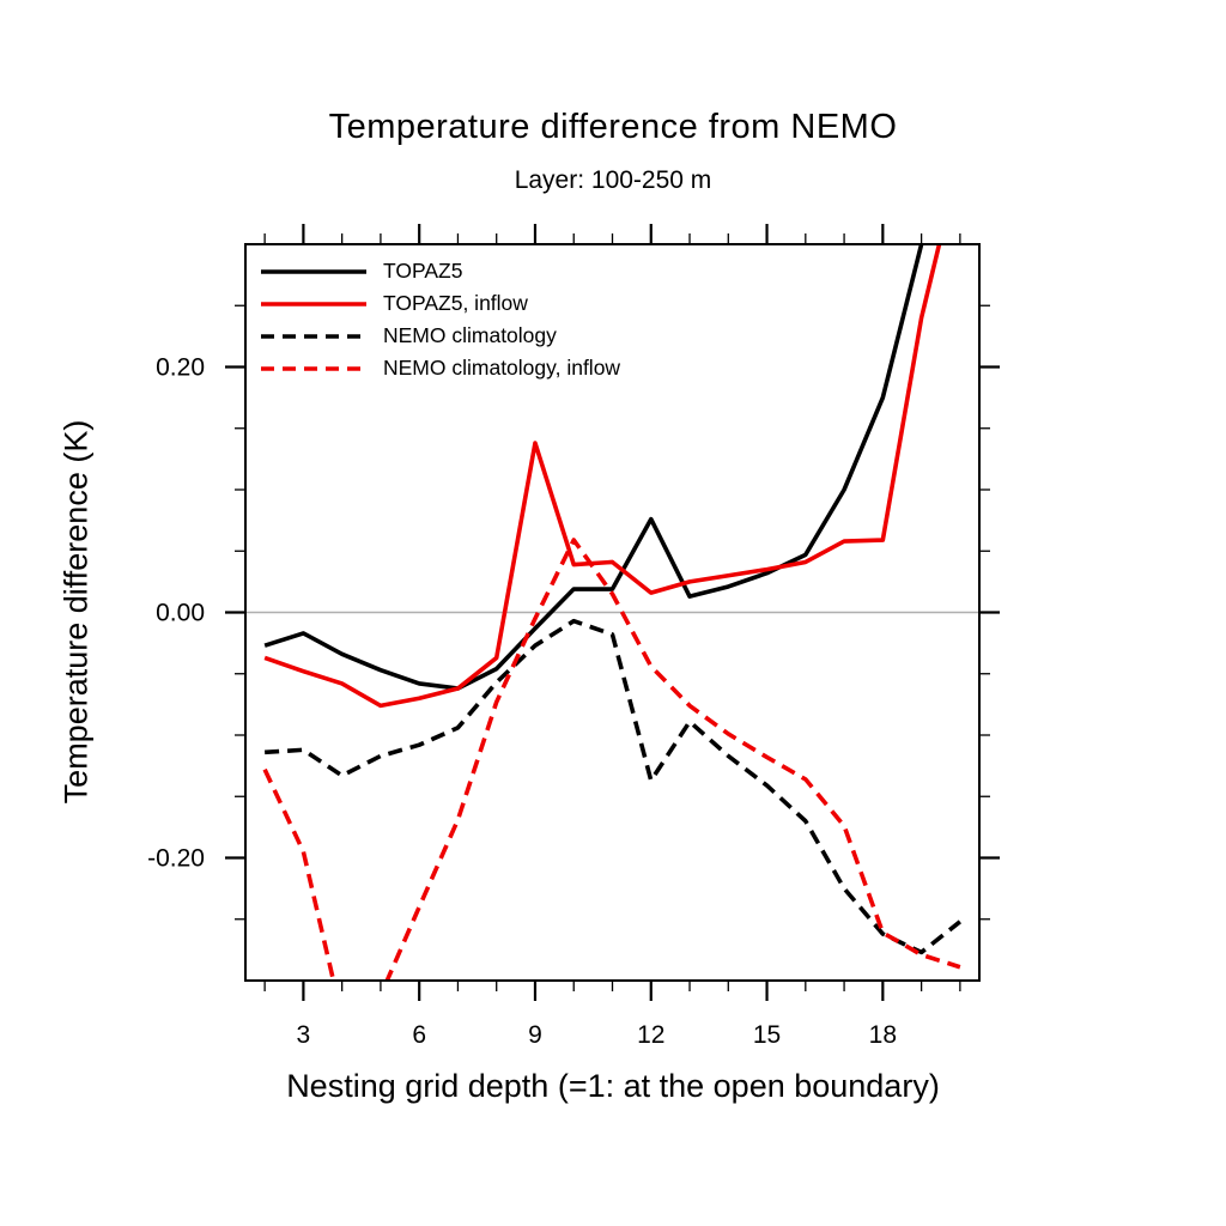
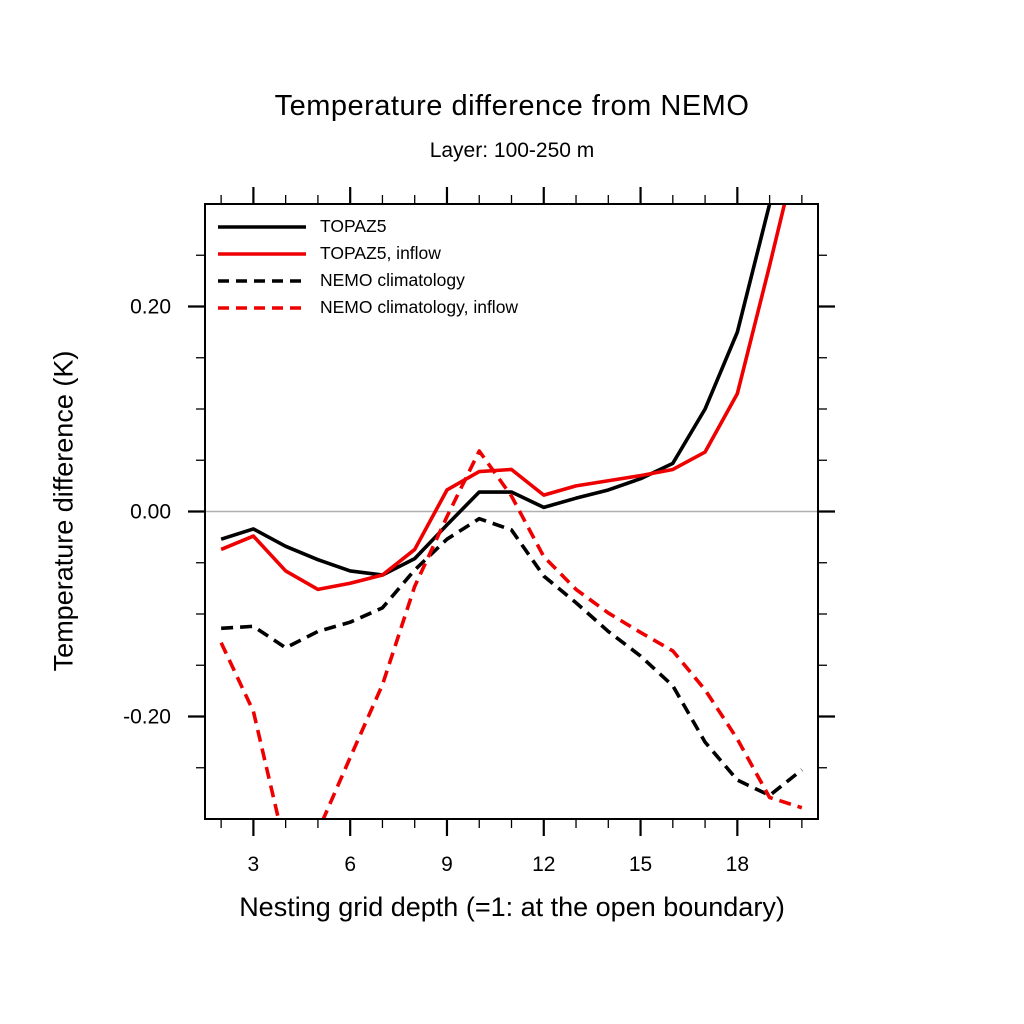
TOPAZ5, inflow/3: -0.048 -> -0.024
TOPAZ5, inflow/9: 0.138 -> 0.021
TOPAZ5/12: 0.076 -> 0.004
NEMO climatology/12: -0.137 -> -0.063
TOPAZ5, inflow/18: 0.059 -> 0.115
NEMO climatology, inflow/18: -0.261 -> -0.222
